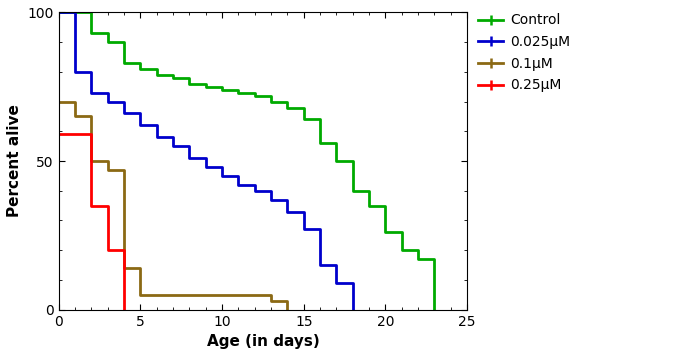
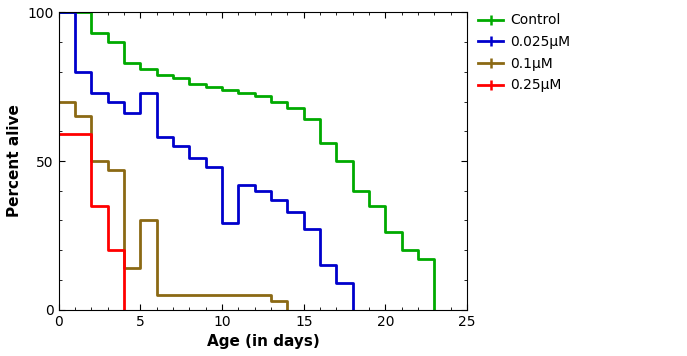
0.025μM/5: 62 -> 73
0.1μM/5: 5 -> 30
0.025μM/10: 45 -> 29
